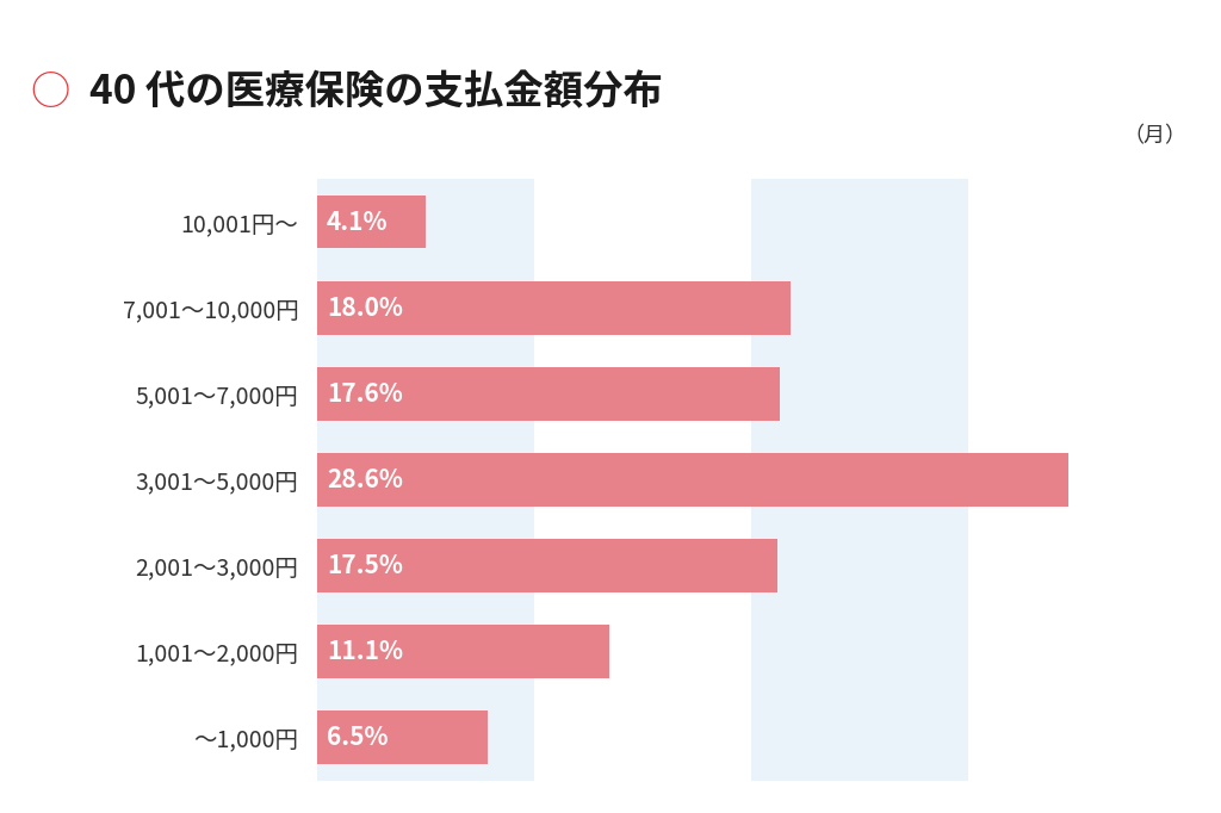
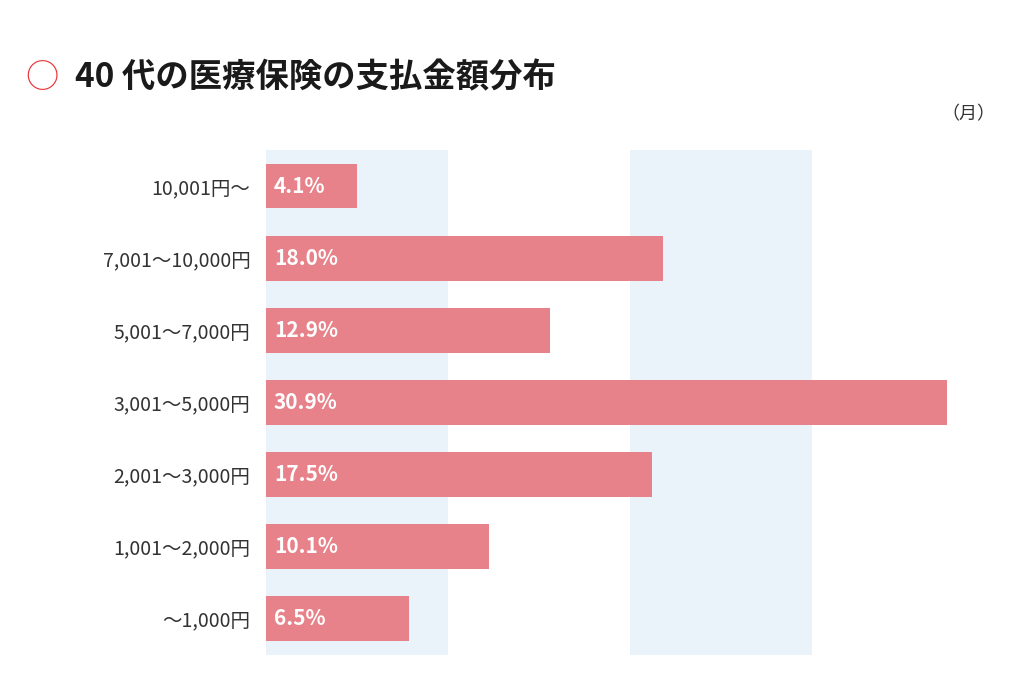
5,001～7,000円: 17.6% -> 12.9%
3,001～5,000円: 28.6% -> 30.9%
1,001～2,000円: 11.1% -> 10.1%
